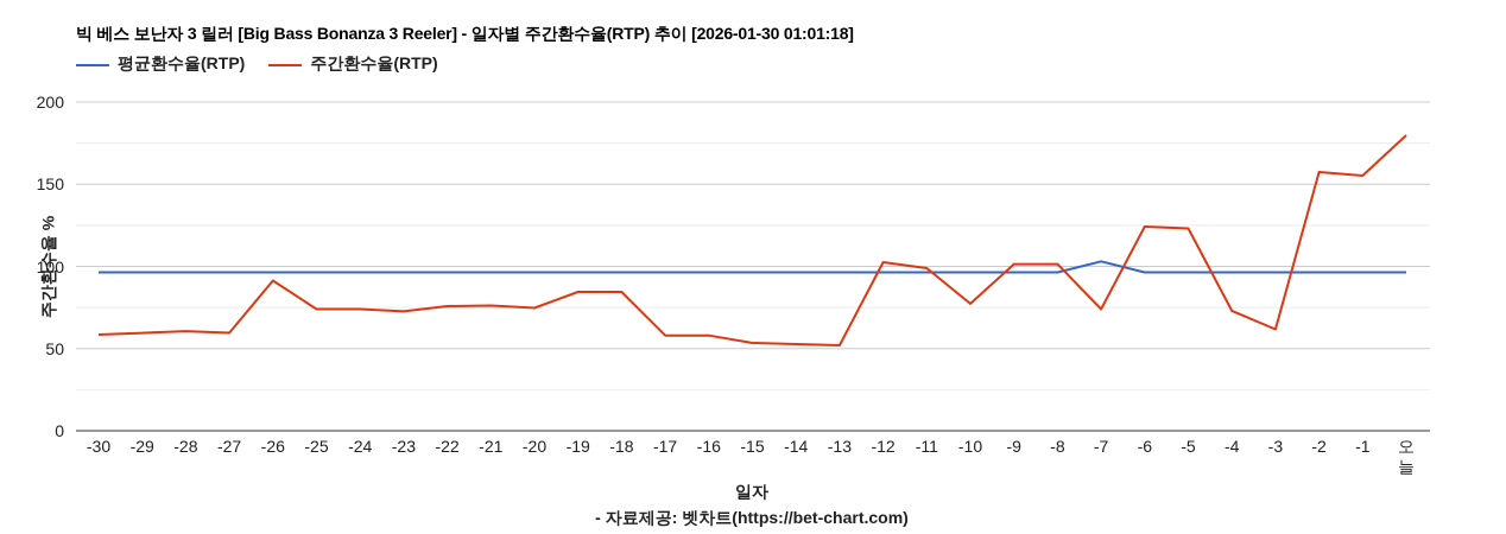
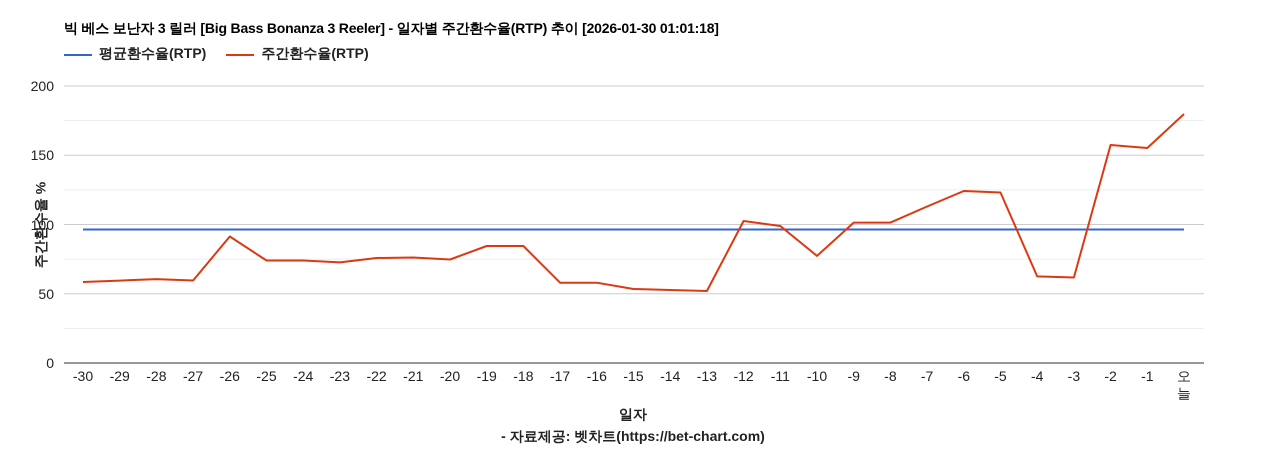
평균환수율(RTP)/-7: 103 -> 96
주간환수율(RTP)/-7: 74 -> 113
주간환수율(RTP)/-4: 73 -> 62
